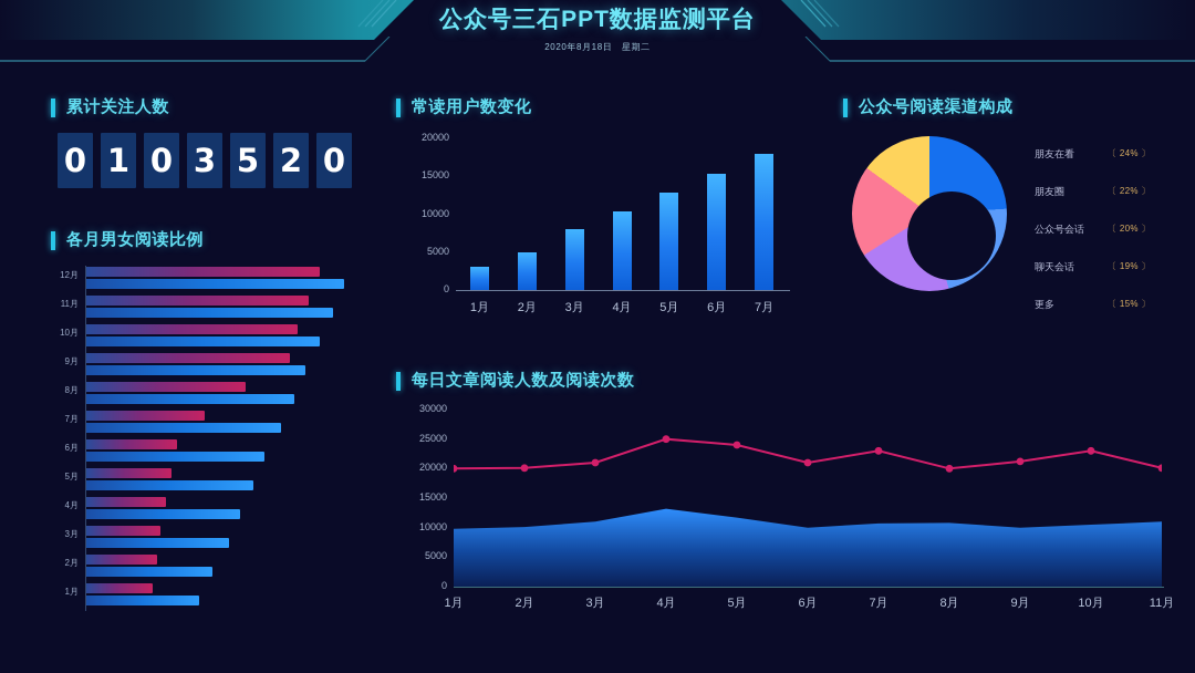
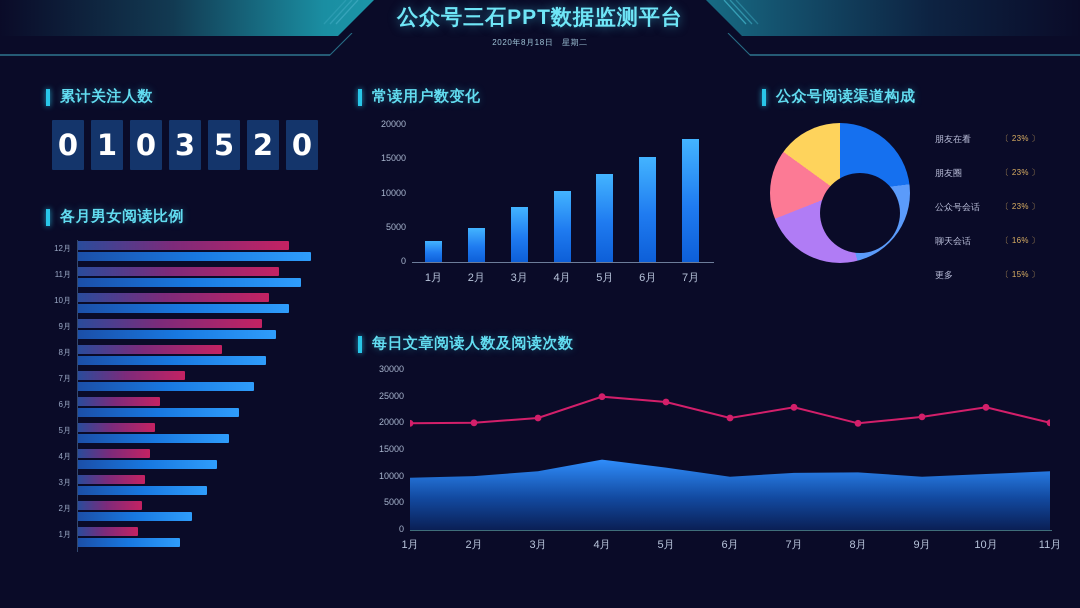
公众号阅读渠道构成/朋友在看: 24% -> 23%
公众号阅读渠道构成/朋友圈: 22% -> 23%
公众号阅读渠道构成/公众号会话: 20% -> 23%
公众号阅读渠道构成/聊天会话: 19% -> 16%
